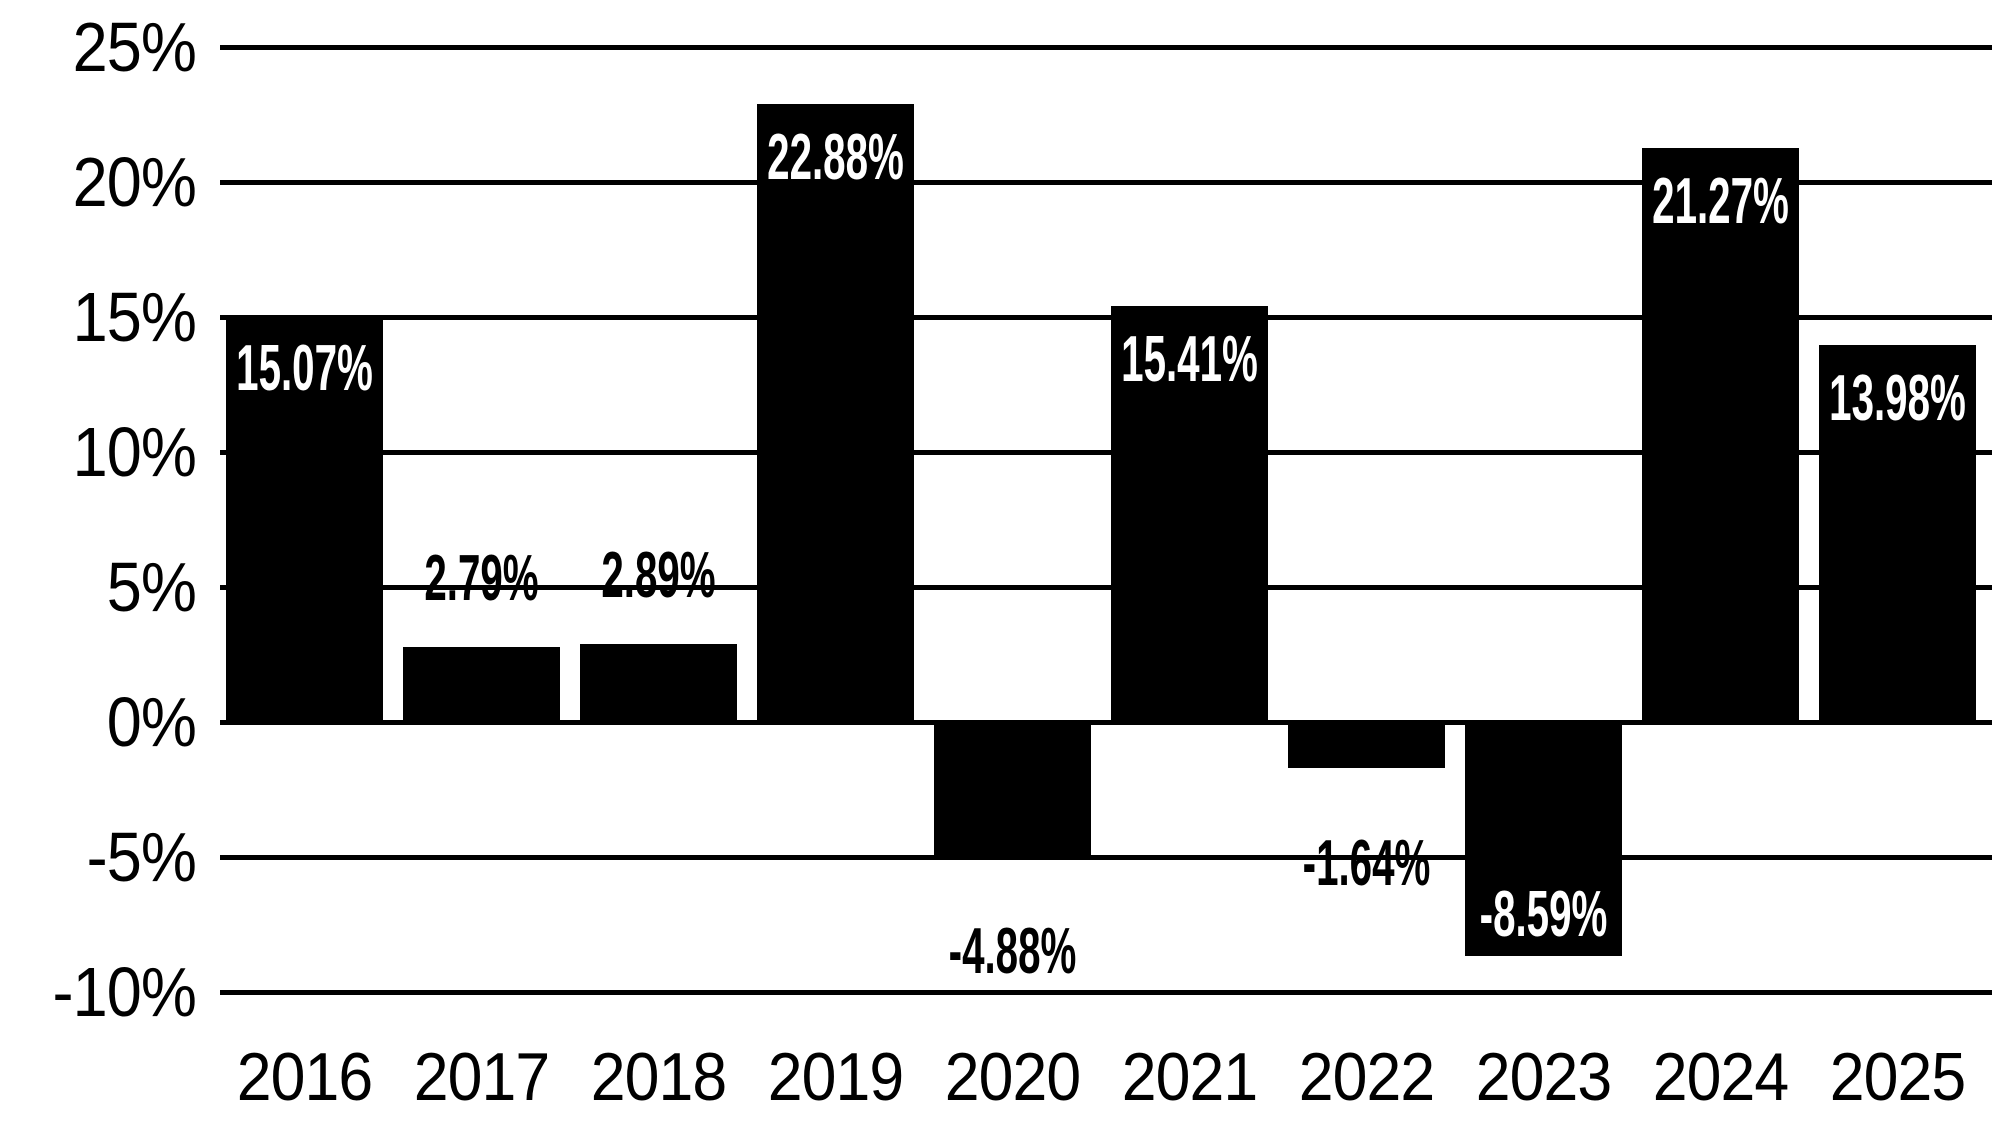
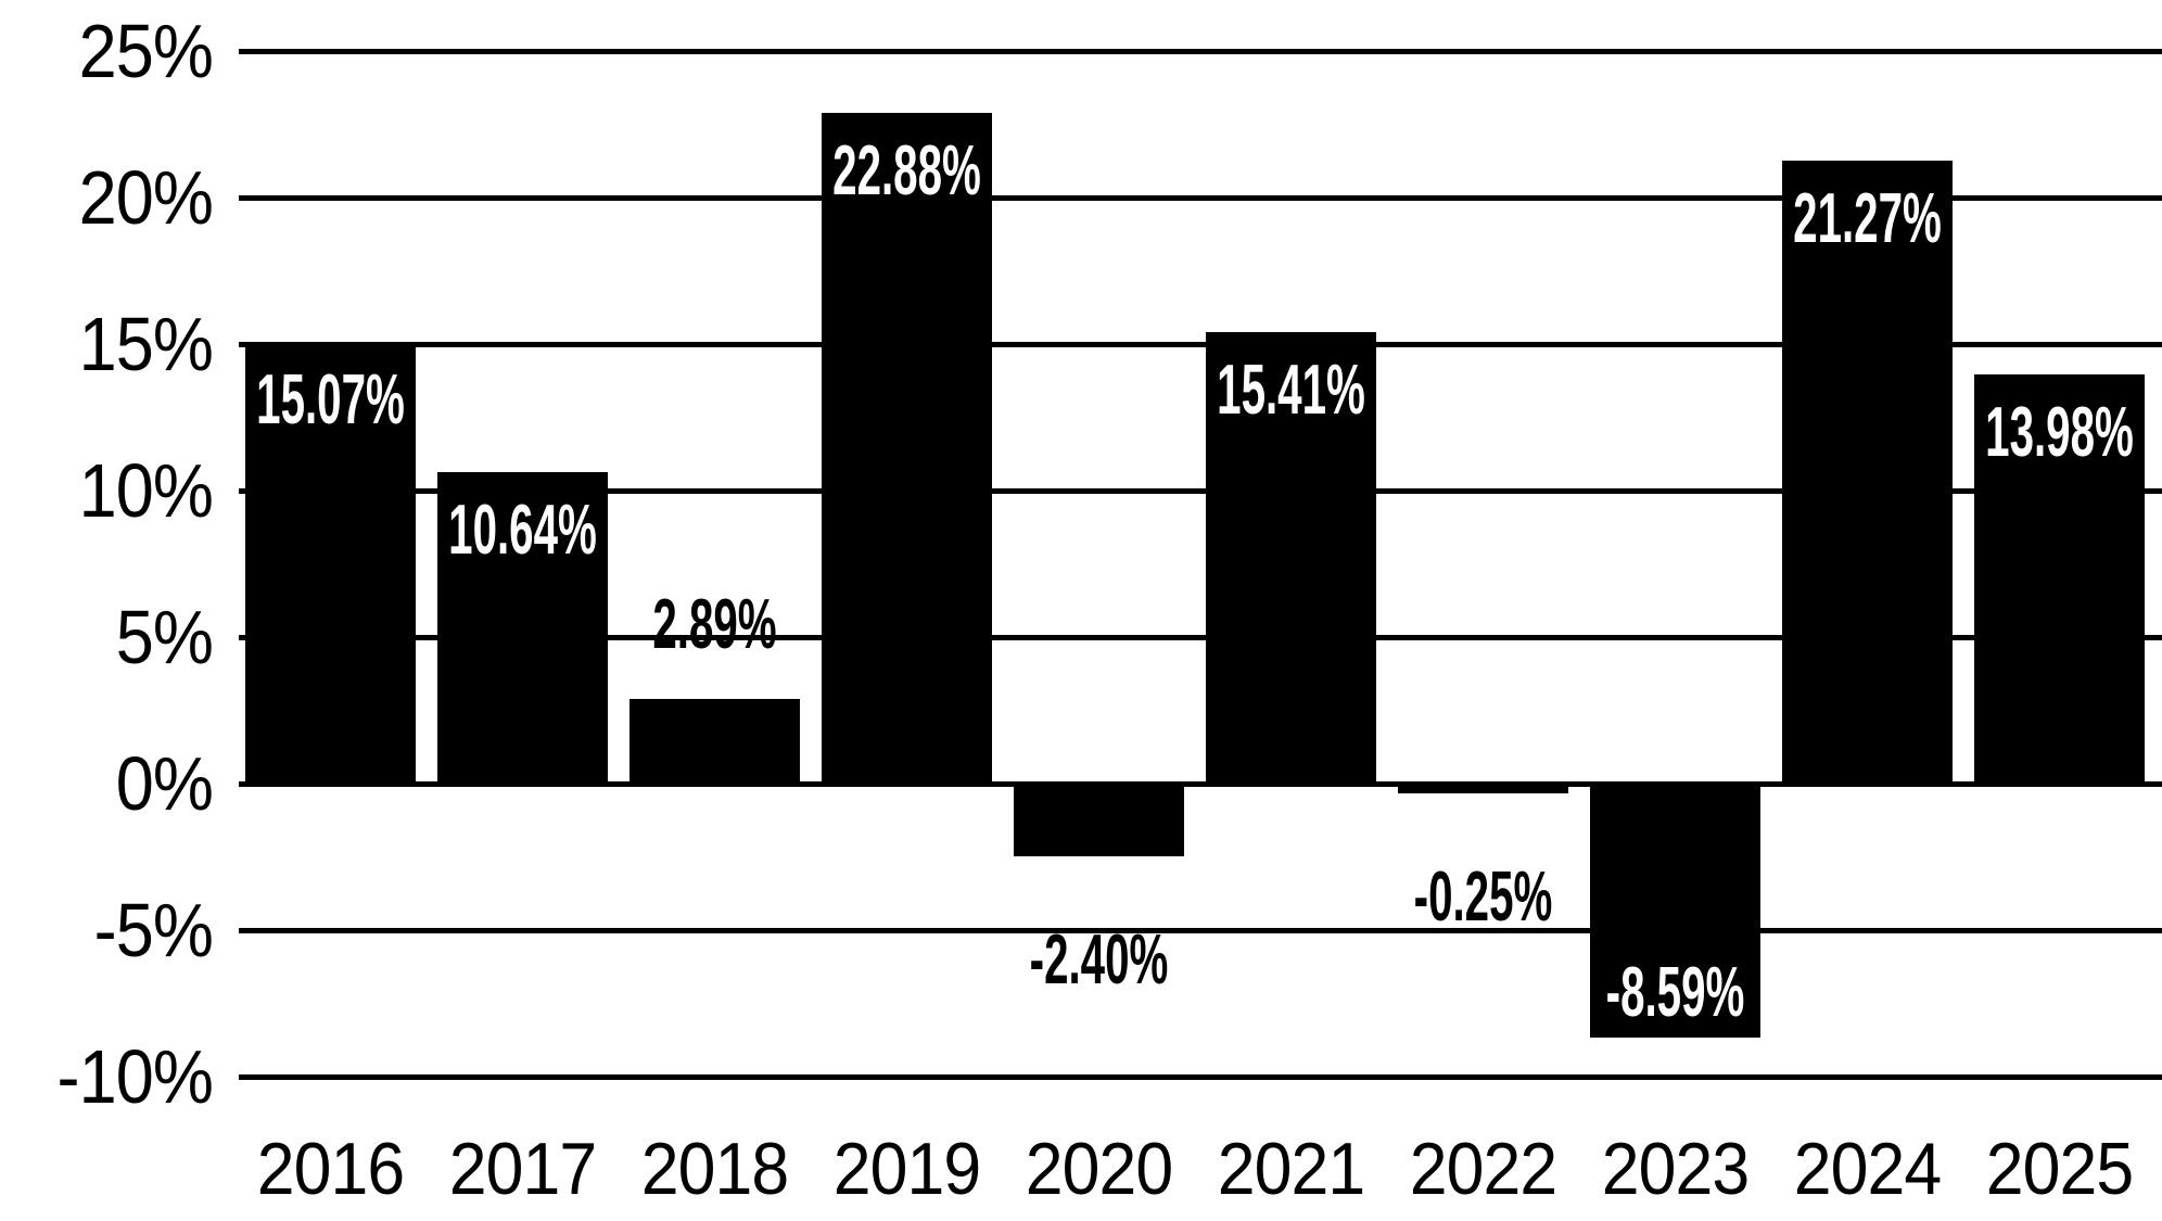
2017: 2.79% -> 10.64%
2020: -4.88% -> -2.40%
2022: -1.64% -> -0.25%
